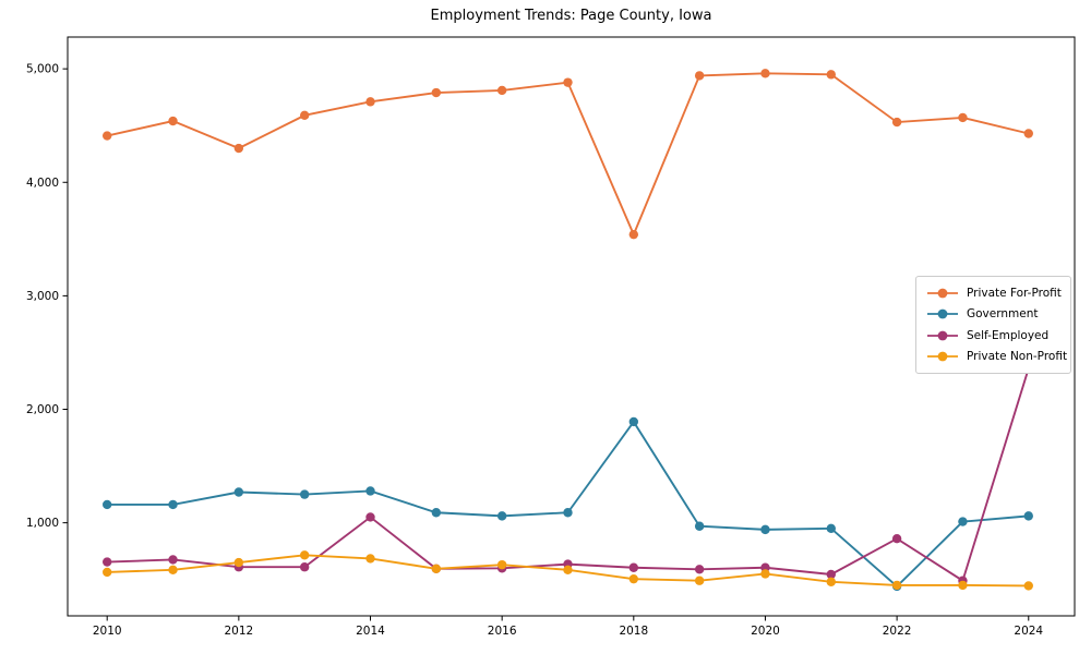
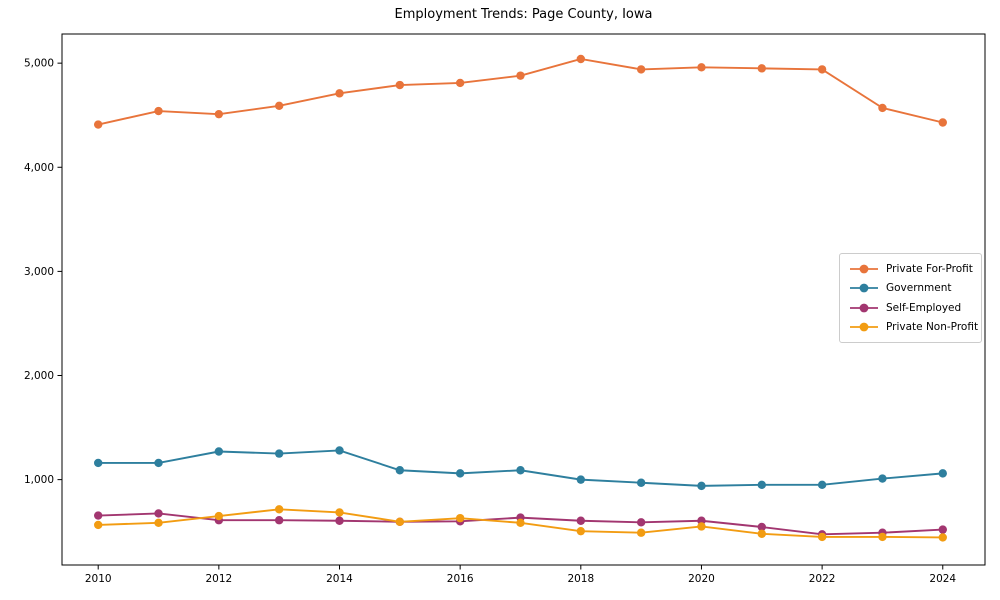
Private For-Profit/2012: 4300 -> 4510
Self-Employed/2014: 1050 -> 600
Private For-Profit/2018: 3540 -> 5040
Government/2018: 1890 -> 1000
Private For-Profit/2022: 4530 -> 4940
Government/2022: 440 -> 950
Self-Employed/2022: 860 -> 480
Self-Employed/2024: 2360 -> 520
